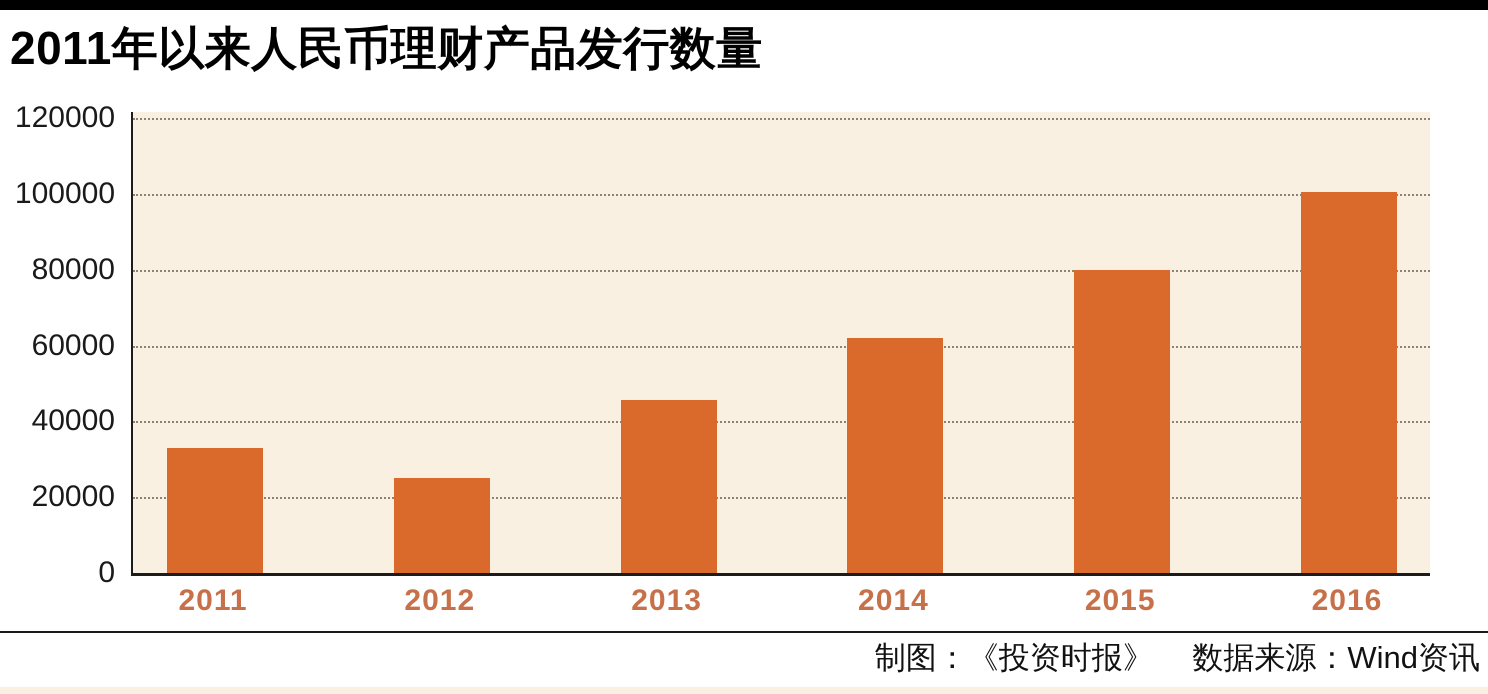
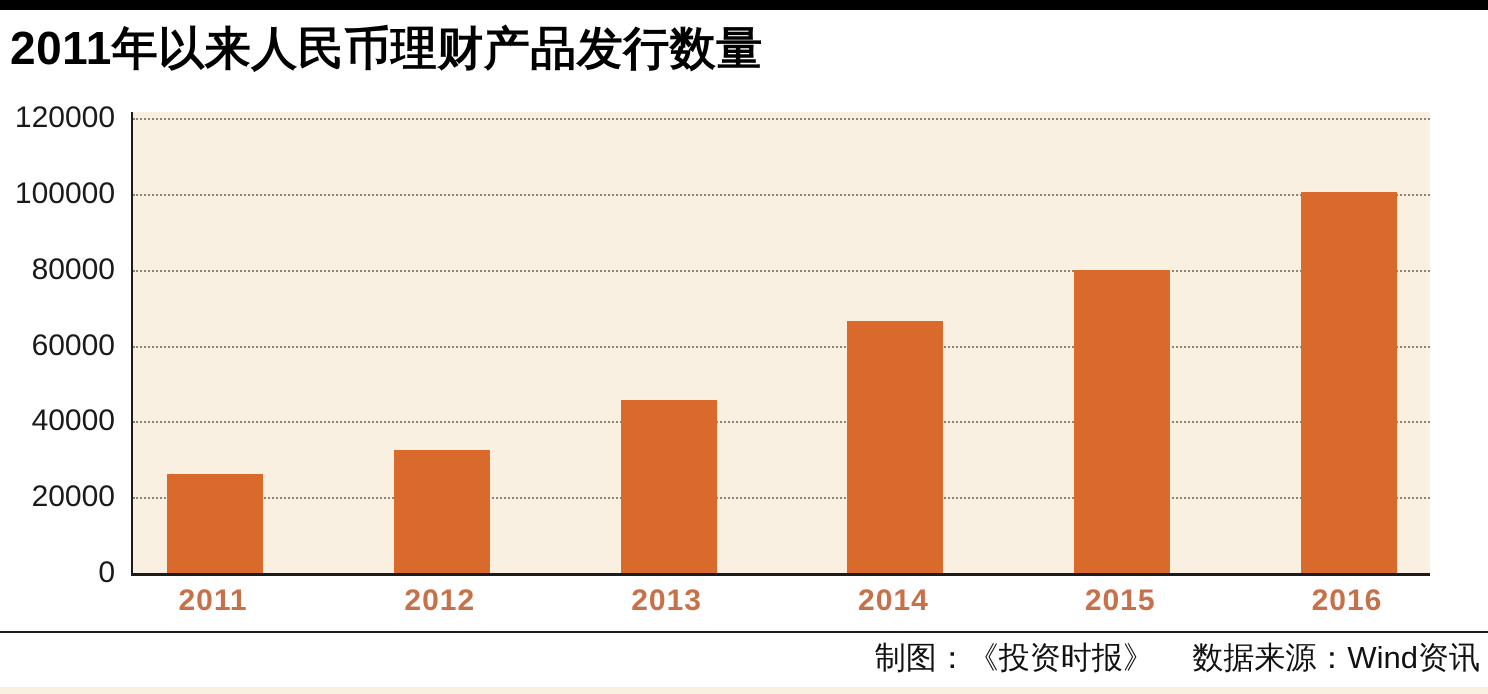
2011: 33000 -> 26000
2012: 25000 -> 32000
2014: 62000 -> 66000
